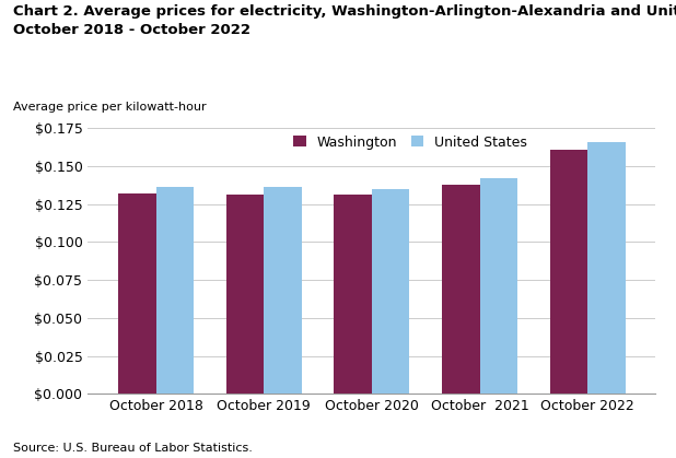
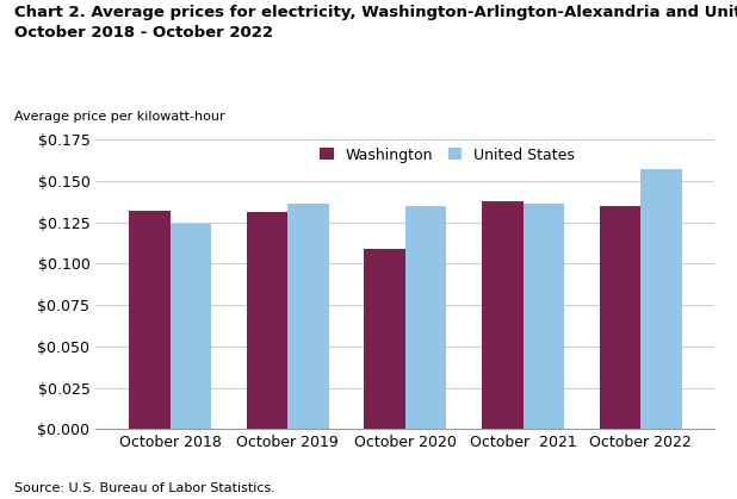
United States/October 2018: $0.136 -> $0.124
Washington/October 2020: $0.132 -> $0.109
United States/October 2021: $0.142 -> $0.136
Washington/October 2022: $0.161 -> $0.135
United States/October 2022: $0.166 -> $0.157
